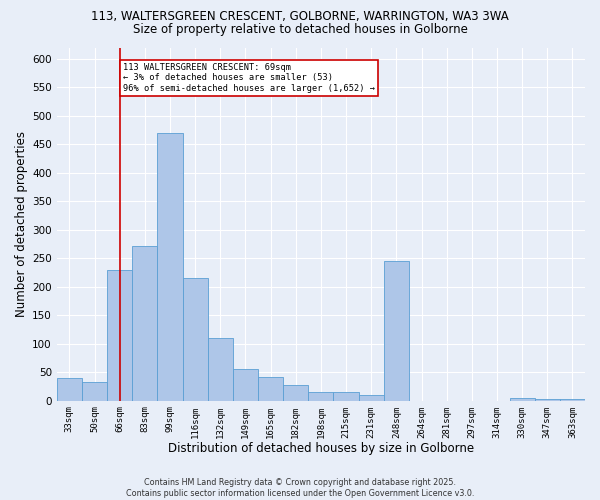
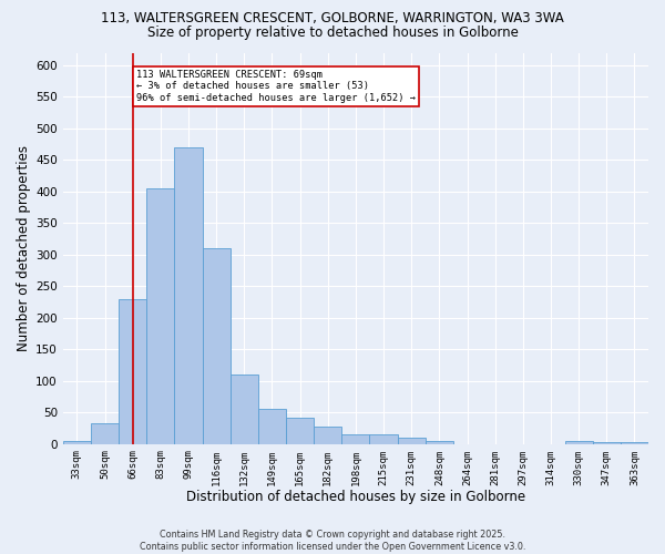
33sqm: 40 -> 5
83sqm: 272 -> 405
116sqm: 216 -> 310
248sqm: 246 -> 4
